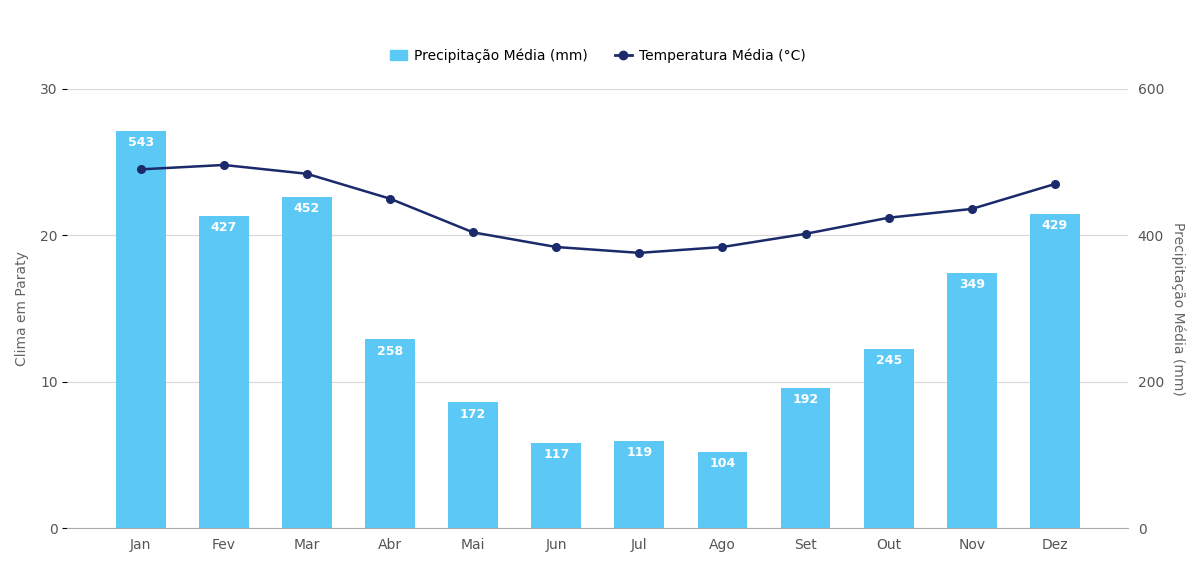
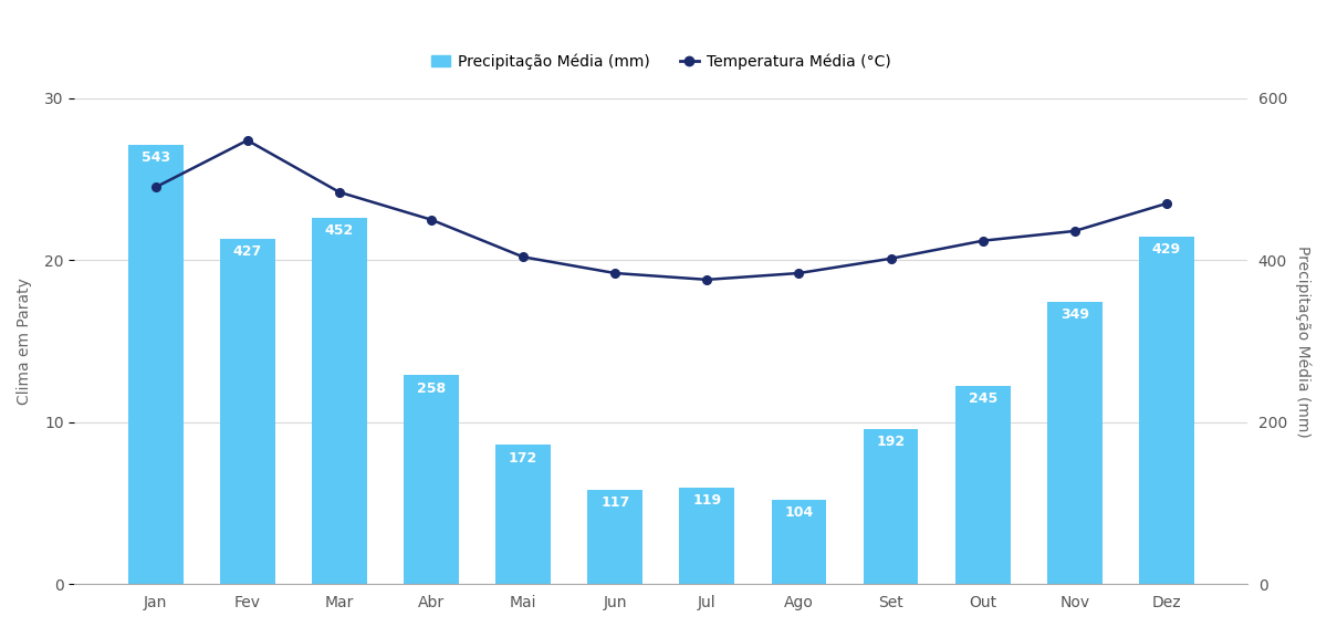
Temperatura Média (°C)/Fev: 24.8 -> 27.4
